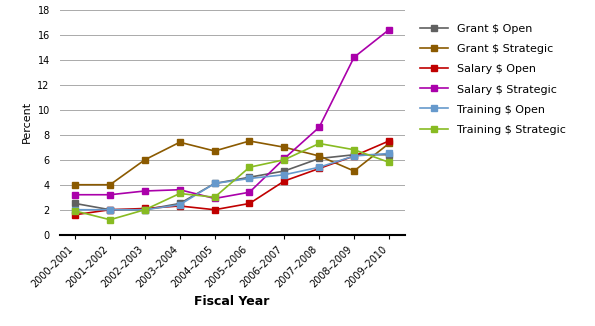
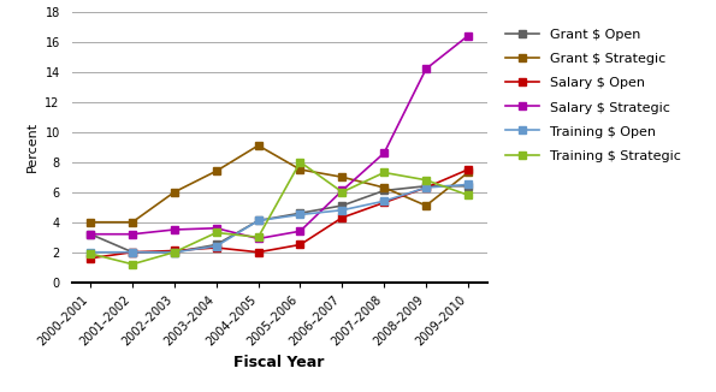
Grant $ Open/2000–2001: 2.5 -> 3.2
Grant $ Strategic/2004–2005: 6.7 -> 9.1
Training $ Strategic/2005–2006: 5.4 -> 8.0
